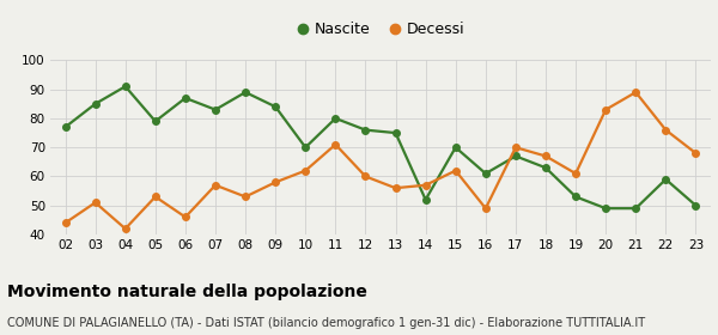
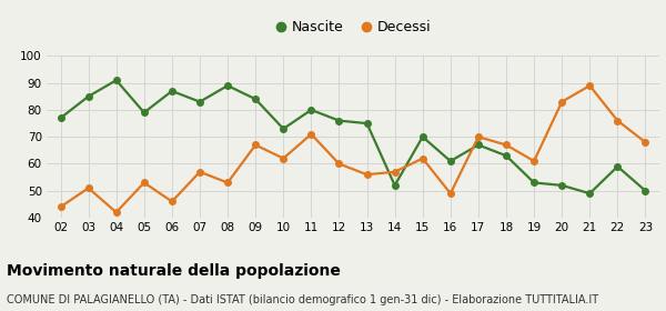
Decessi/09: 58 -> 67
Nascite/10: 70 -> 73
Nascite/20: 49 -> 52
